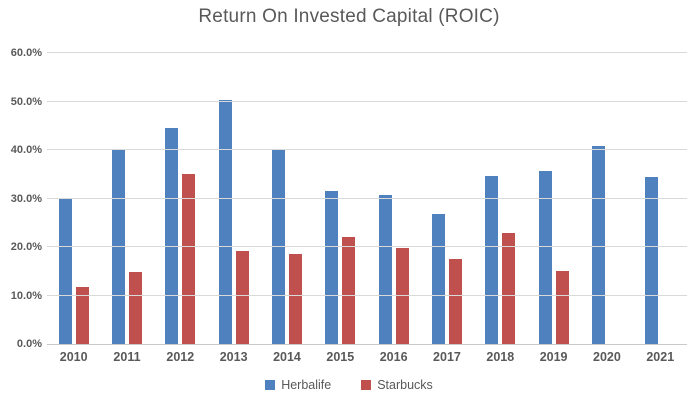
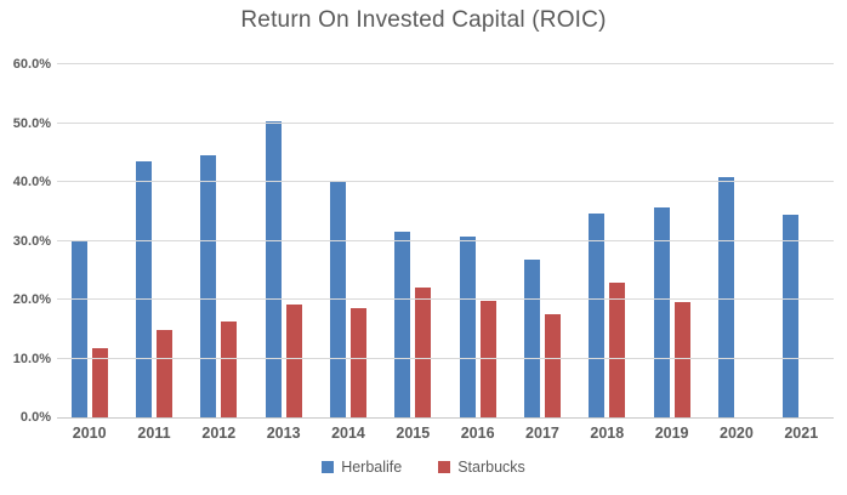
Herbalife/2011: 40% -> 44%
Starbucks/2012: 35% -> 16%
Starbucks/2019: 15% -> 20%
